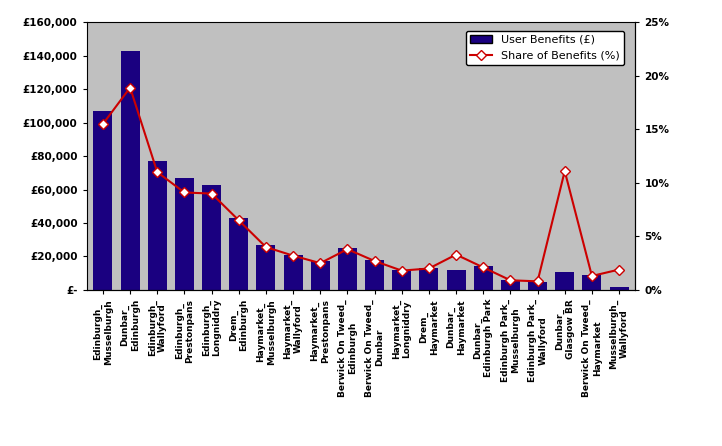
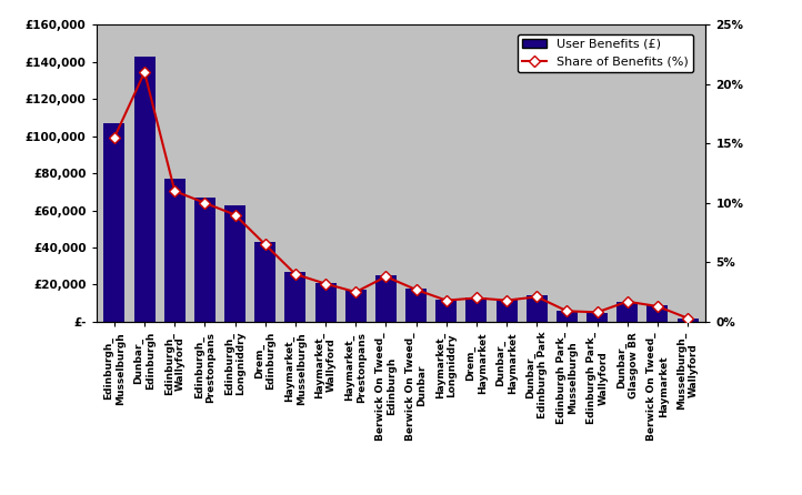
Share of Benefits (%)/Dunbar_ Edinburgh: 18.9% -> 21.0%
Share of Benefits (%)/Edinburgh_ Prestonpans: 9.1% -> 10.0%
Share of Benefits (%)/Dunbar_ Haymarket: 3.3% -> 1.8%
Share of Benefits (%)/Dunbar_ Glasgow BR: 11.1% -> 1.7%
Share of Benefits (%)/Musselburgh_ Wallyford: 1.9% -> 0.3%
